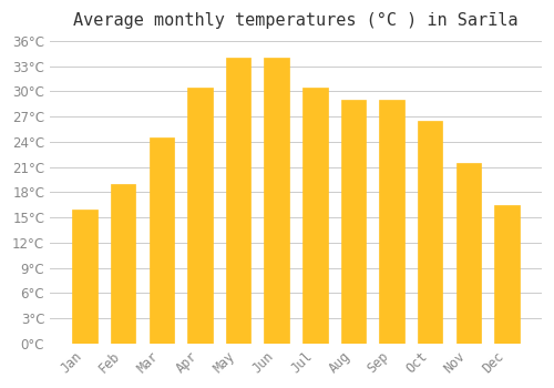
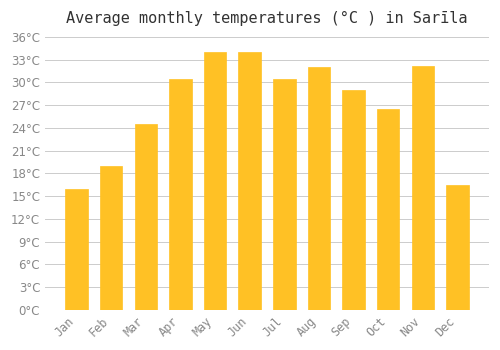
Aug: 29.0°C -> 32.0°C
Nov: 21.5°C -> 32.2°C
